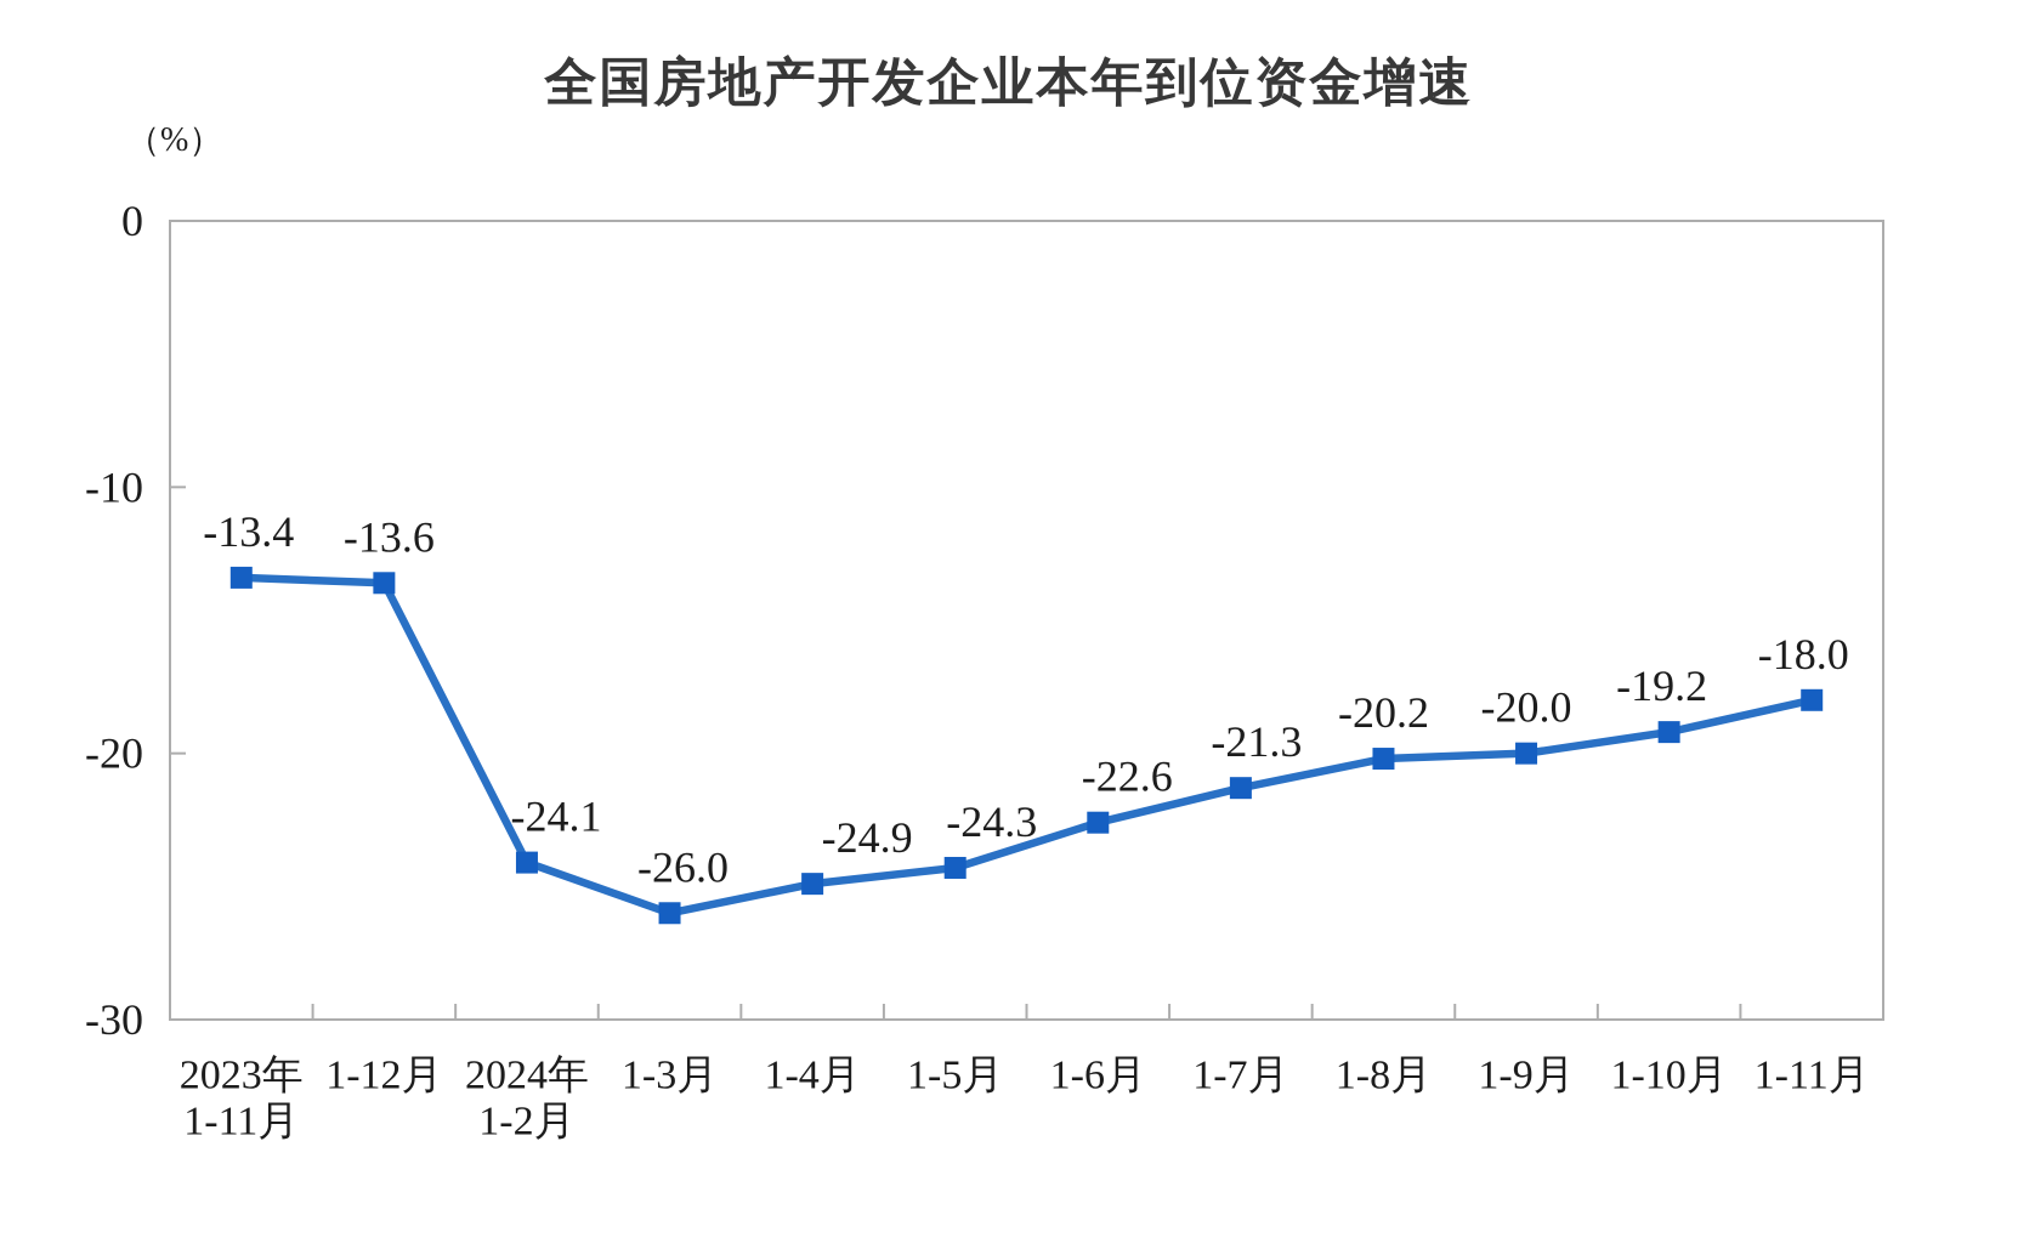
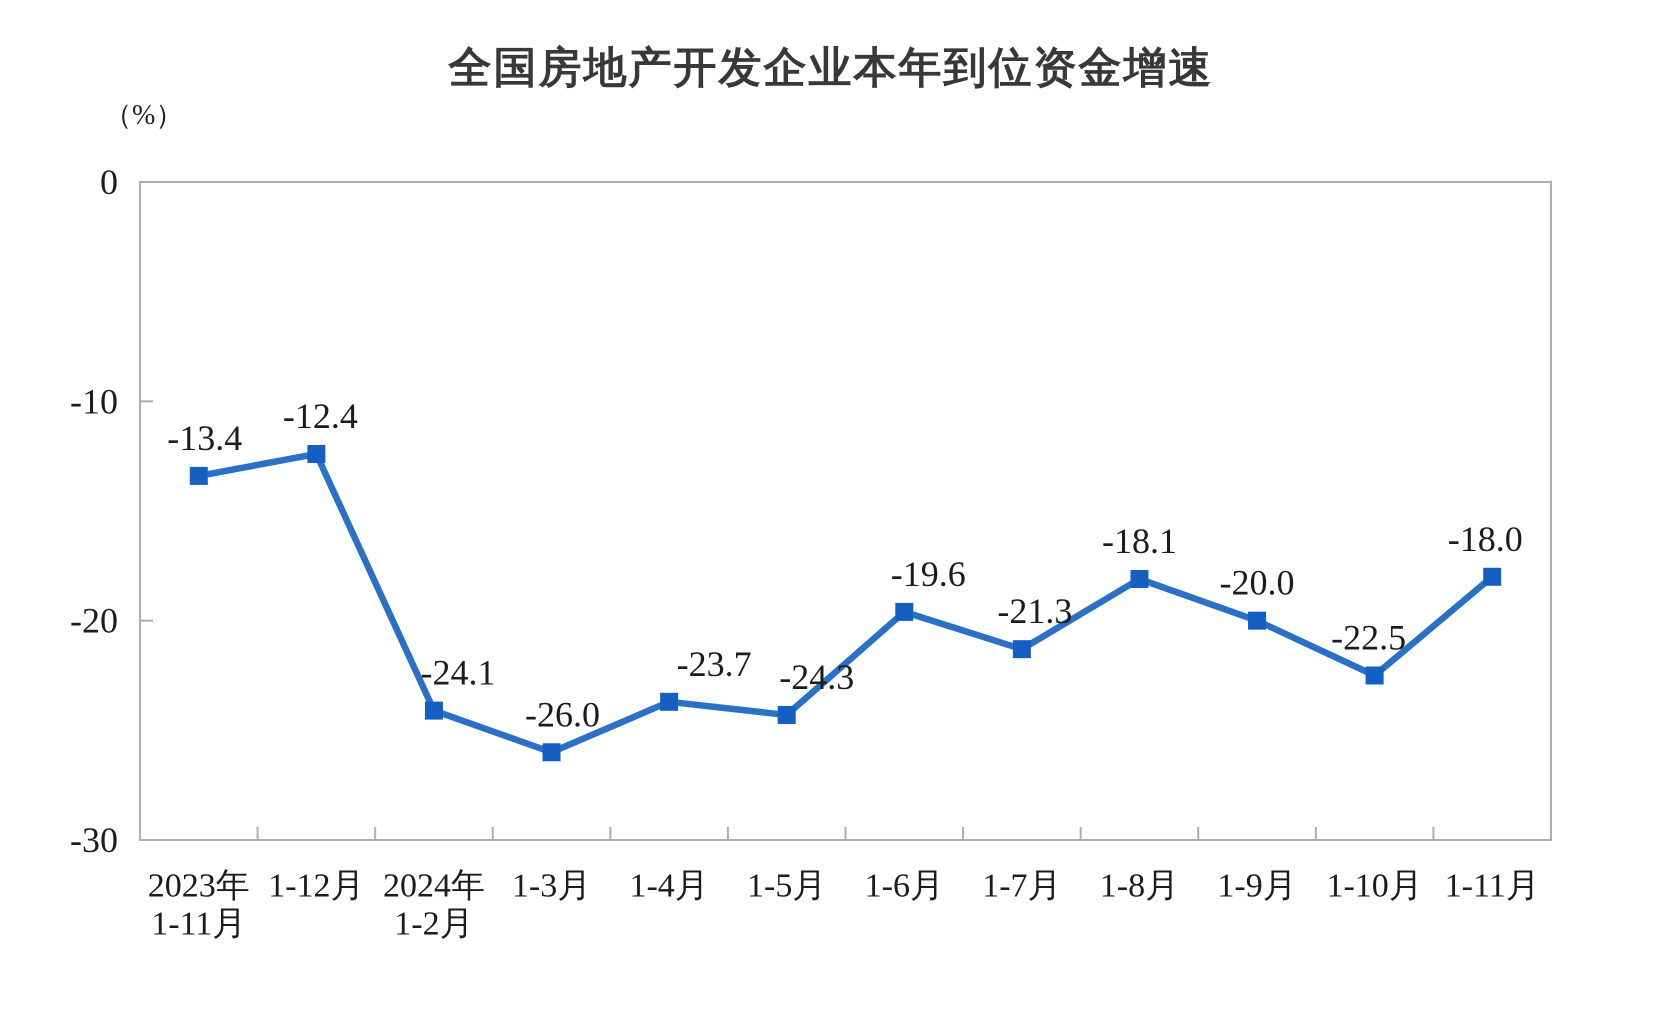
1-12月: -13.6 -> -12.4
1-4月: -24.9 -> -23.7
1-6月: -22.6 -> -19.6
1-8月: -20.2 -> -18.1
1-10月: -19.2 -> -22.5
